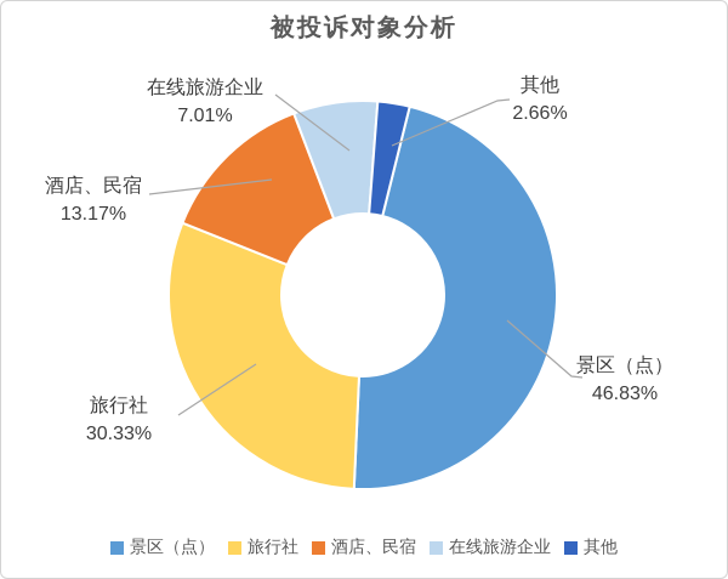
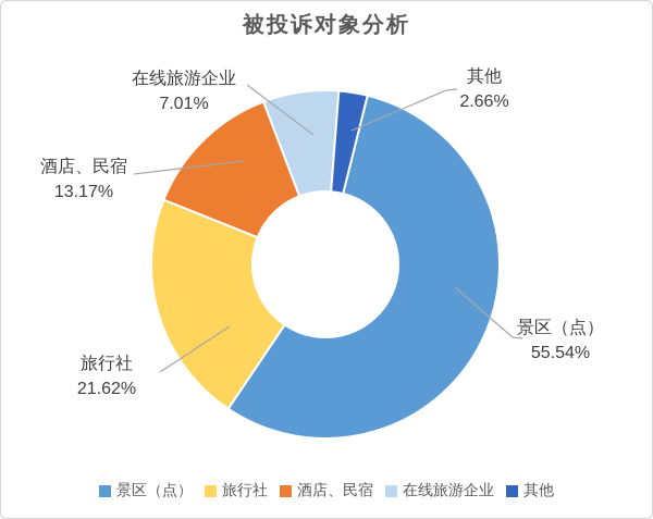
景区（点）: 46.83% -> 55.54%
旅行社: 30.33% -> 21.62%
